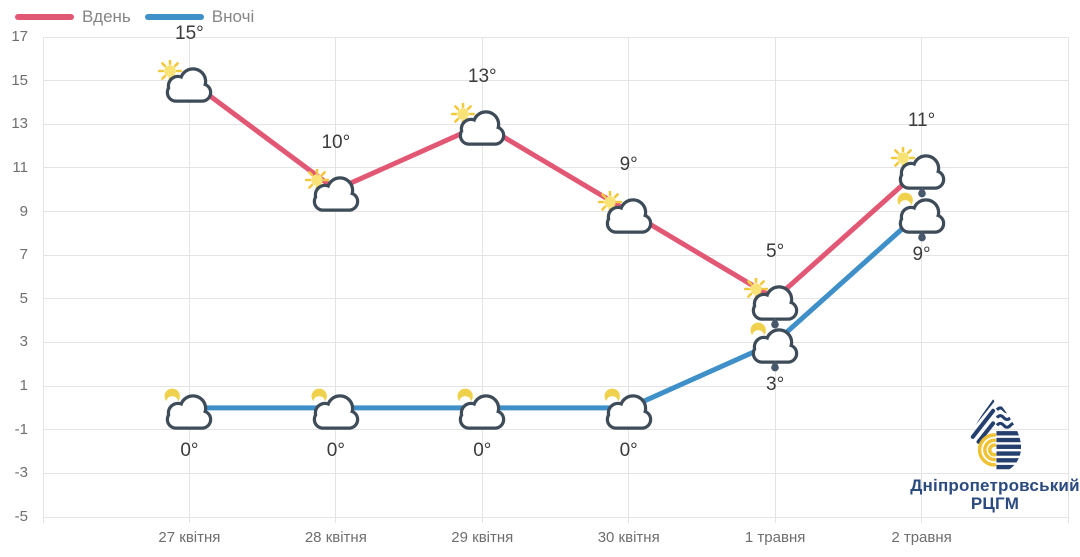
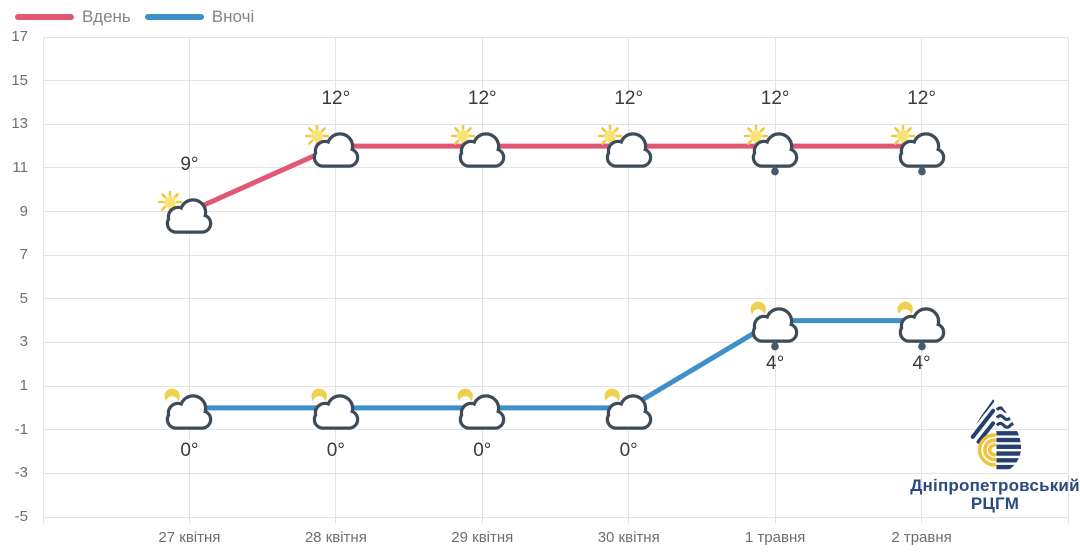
Вдень/27 квітня: 15° -> 9°
Вдень/28 квітня: 10° -> 12°
Вдень/29 квітня: 13° -> 12°
Вдень/30 квітня: 9° -> 12°
Вдень/1 травня: 5° -> 12°
Вночі/1 травня: 3° -> 4°
Вдень/2 травня: 11° -> 12°
Вночі/2 травня: 9° -> 4°
